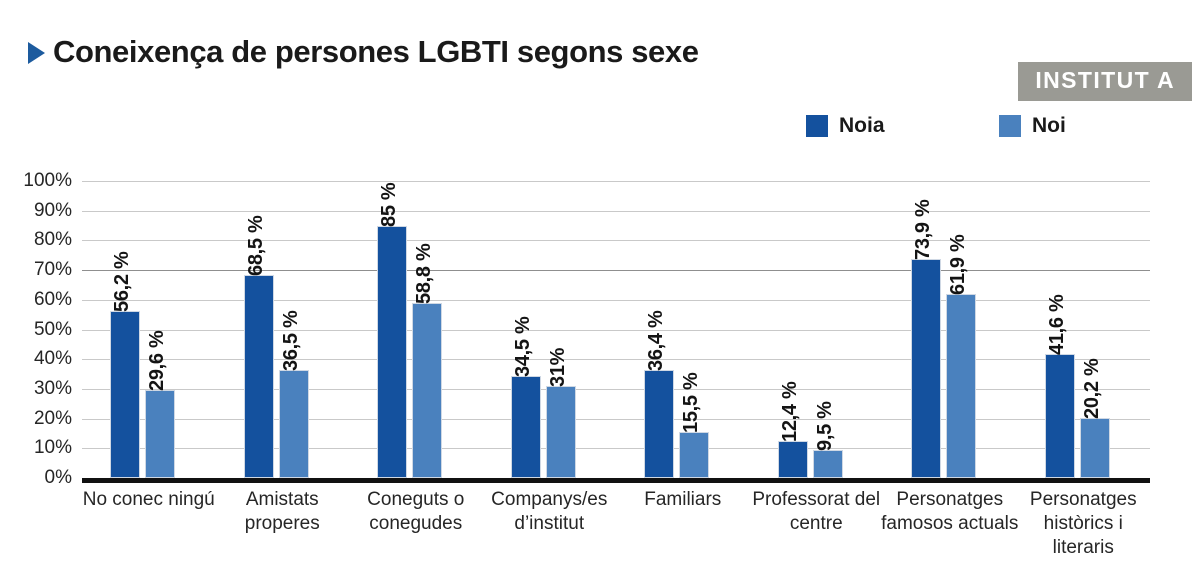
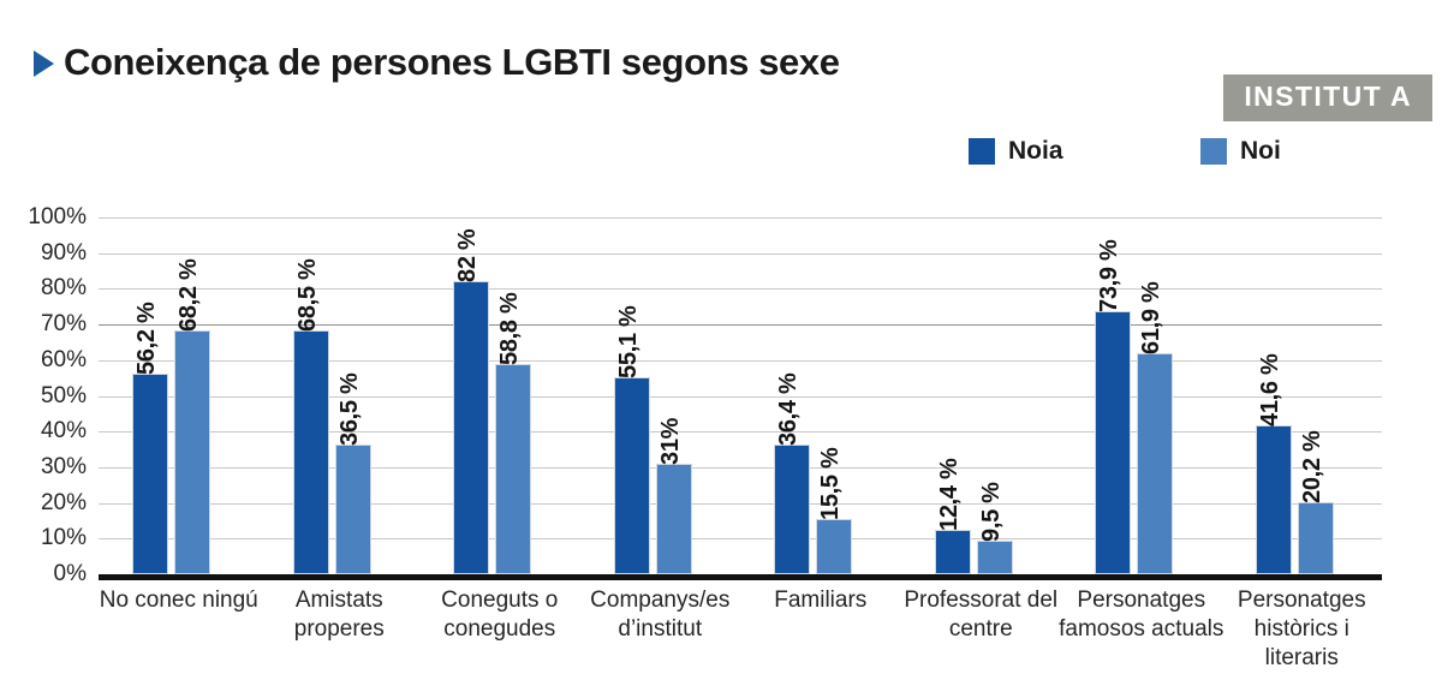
Noi/No conec ningú: 29,6 -> 68,2
Noia/Coneguts o conegudes: 85 -> 82
Noia/Companys/es d’institut: 34,5 -> 55,1
